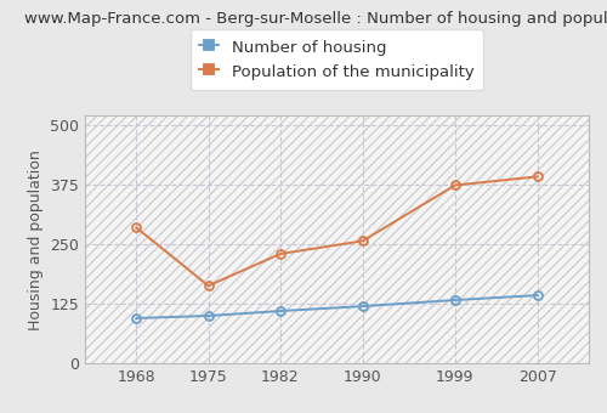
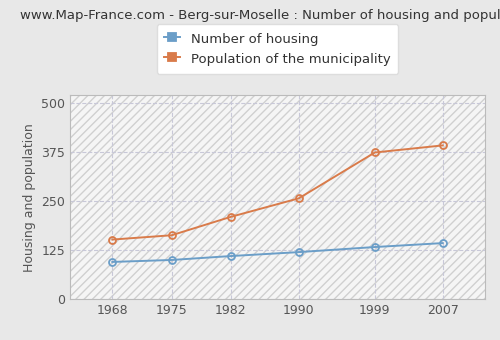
Population of the municipality/1968: 285 -> 152
Population of the municipality/1982: 230 -> 210
